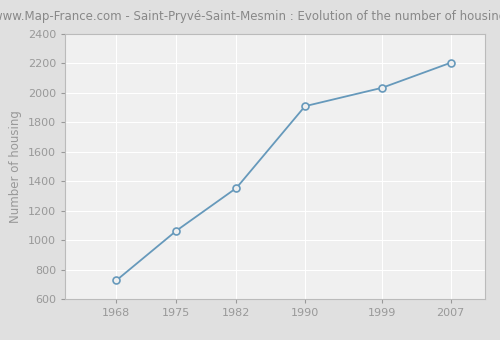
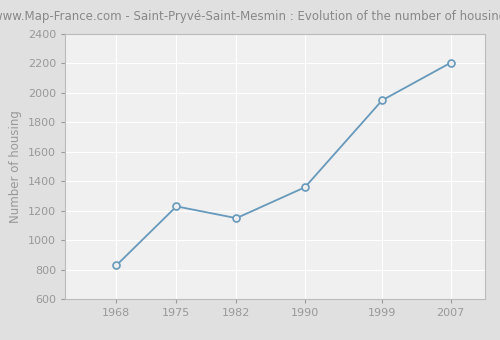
1968: 730 -> 830
1975: 1060 -> 1230
1982: 1360 -> 1150
1990: 1910 -> 1360
1999: 2040 -> 1950
